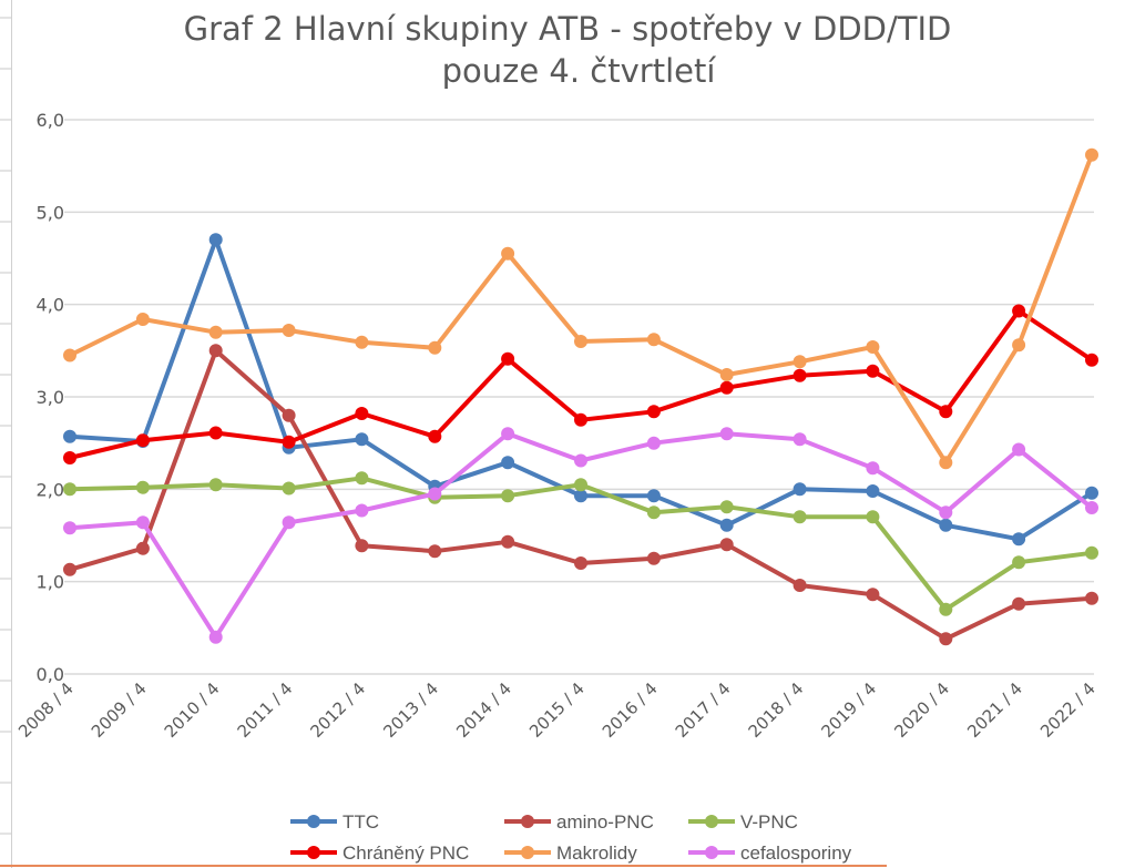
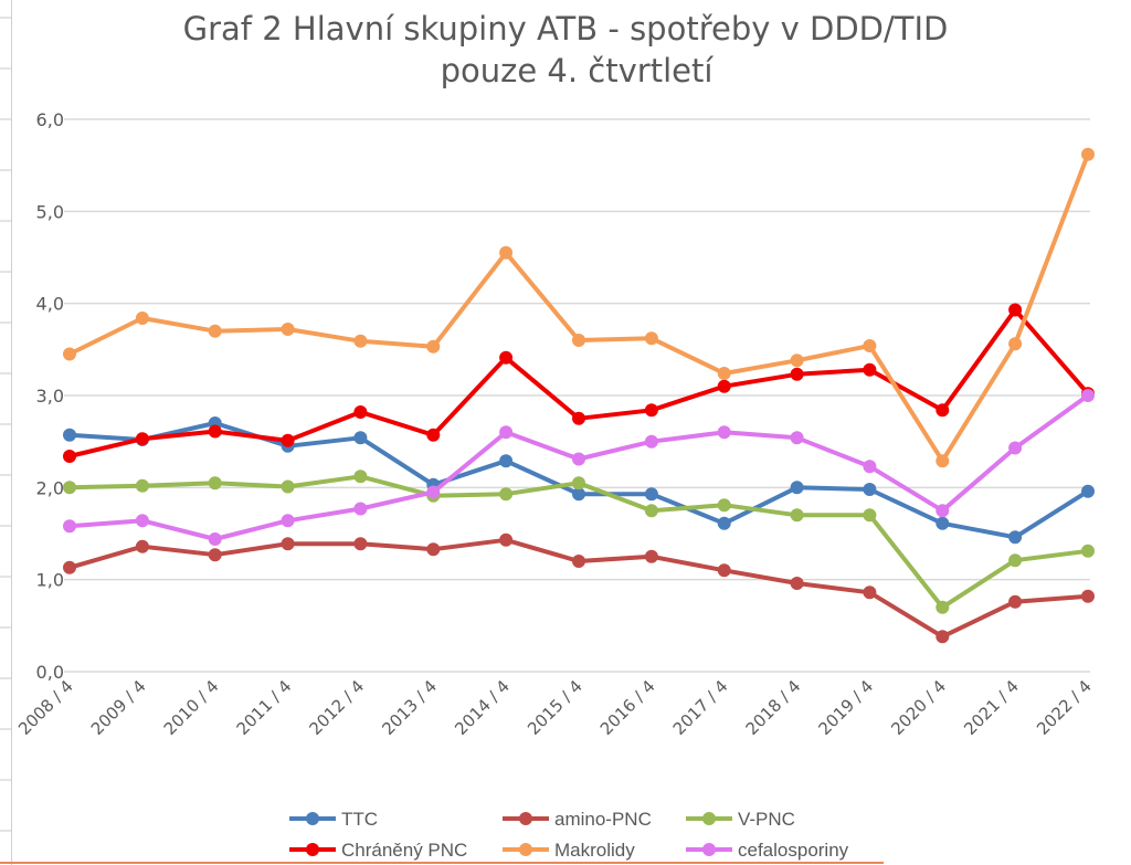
TTC/2010 / 4: 4,7 -> 2,7
amino-PNC/2010 / 4: 3,5 -> 1,3
cefalosporiny/2010 / 4: 0,4 -> 1,4
amino-PNC/2011 / 4: 2,8 -> 1,4
amino-PNC/2017 / 4: 1,4 -> 1,1
Chráněný PNC/2022 / 4: 3,4 -> 3,0
cefalosporiny/2022 / 4: 1,8 -> 3,0
